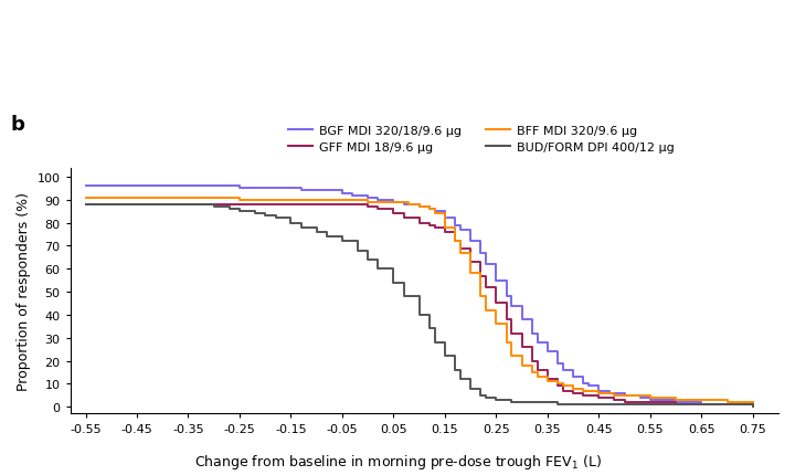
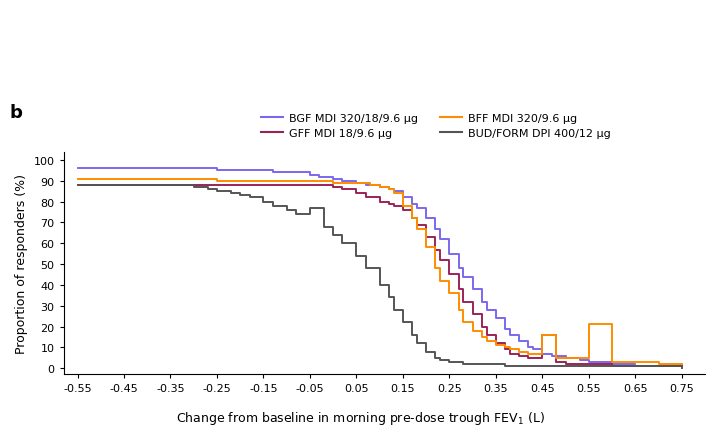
BUD/FORM DPI 400/12 μg/-0.05: 72 -> 77
GFF MDI 18/9.6 μg/0.45: 4 -> 16
BFF MDI 320/9.6 μg/0.45: 6 -> 16
BFF MDI 320/9.6 μg/0.55: 4 -> 21
